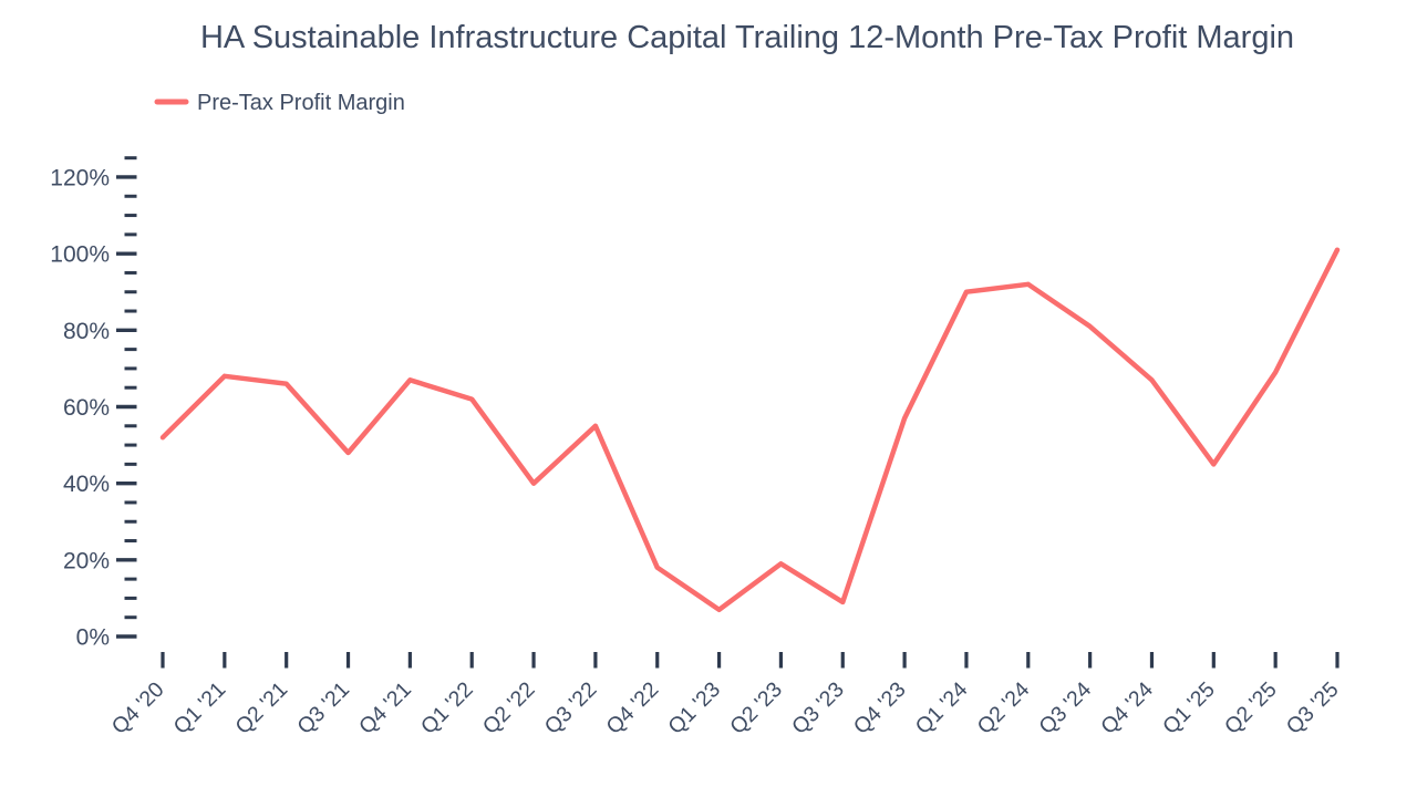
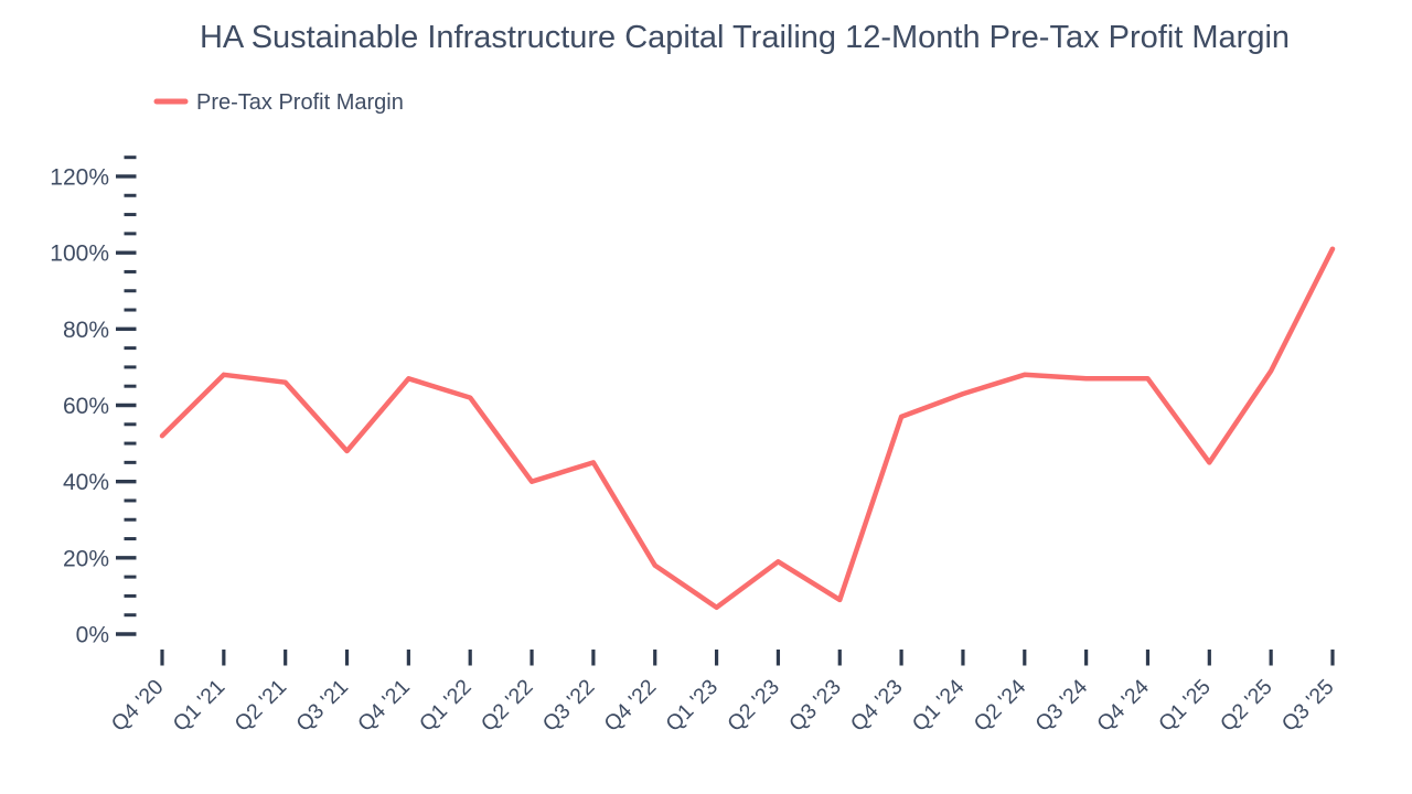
Q3 '22: 55% -> 45%
Q1 '24: 90% -> 63%
Q2 '24: 92% -> 68%
Q3 '24: 81% -> 67%
